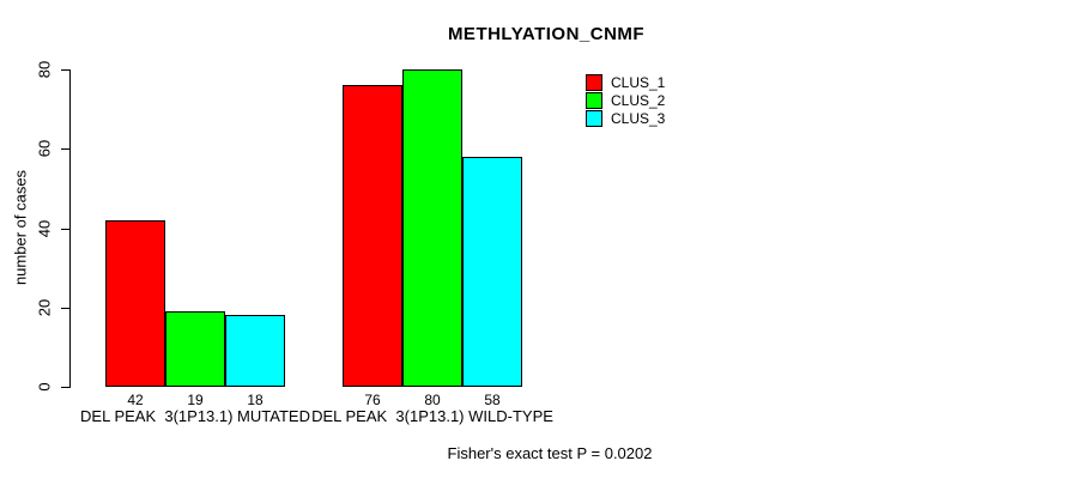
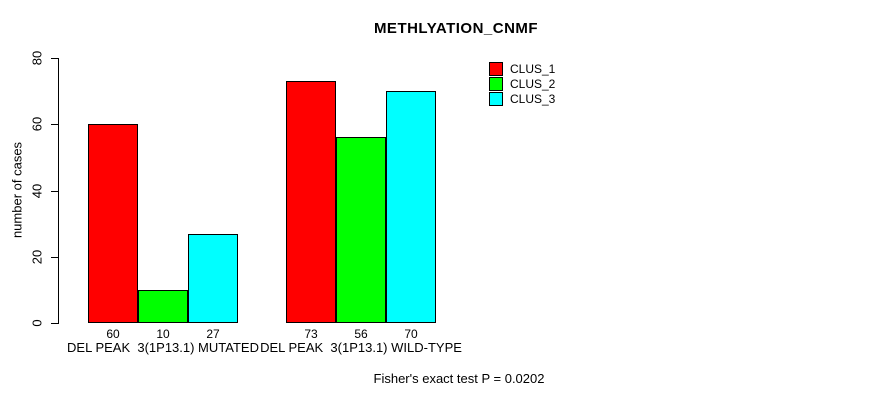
CLUS_1/DEL PEAK 3(1P13.1) MUTATED: 42 -> 60
CLUS_2/DEL PEAK 3(1P13.1) MUTATED: 19 -> 10
CLUS_3/DEL PEAK 3(1P13.1) MUTATED: 18 -> 27
CLUS_1/DEL PEAK 3(1P13.1) WILD-TYPE: 76 -> 73
CLUS_2/DEL PEAK 3(1P13.1) WILD-TYPE: 80 -> 56
CLUS_3/DEL PEAK 3(1P13.1) WILD-TYPE: 58 -> 70
